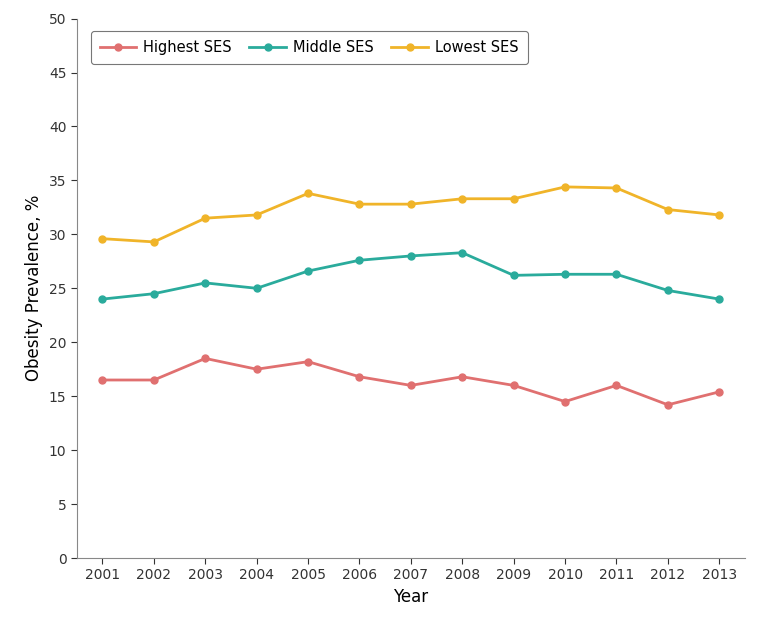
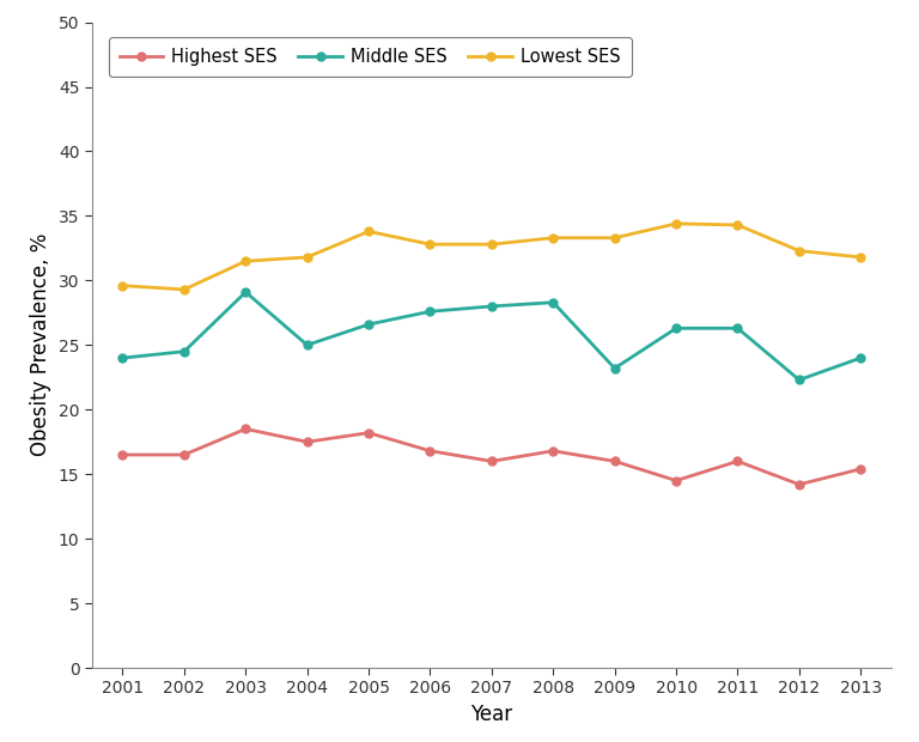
Middle SES/2003: 25.5 -> 29.1
Middle SES/2009: 26.2 -> 23.2
Middle SES/2012: 24.8 -> 22.3
